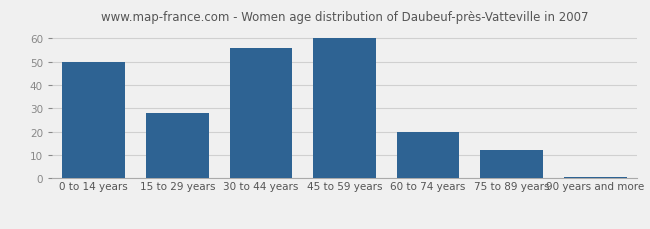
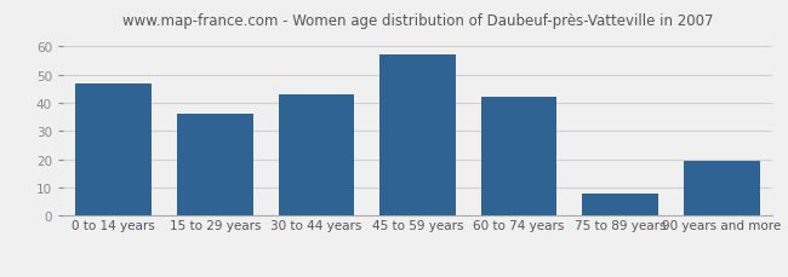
0 to 14 years: 50.0 -> 47.0
15 to 29 years: 28.0 -> 36.0
30 to 44 years: 56.0 -> 43.0
45 to 59 years: 60.0 -> 57.0
60 to 74 years: 20.0 -> 42.0
75 to 89 years: 12.0 -> 8.0
90 years and more: 0.5 -> 19.5
